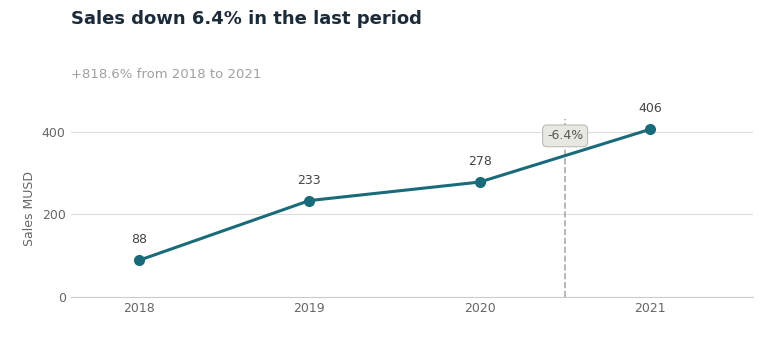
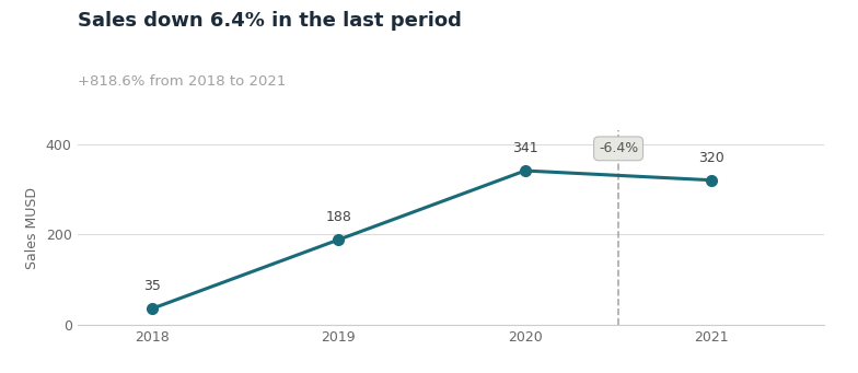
2018: 88 -> 35
2019: 233 -> 188
2020: 278 -> 341
2021: 406 -> 320
